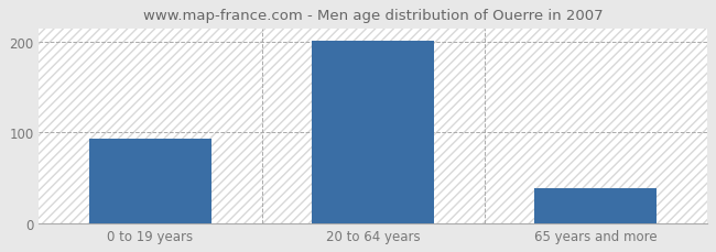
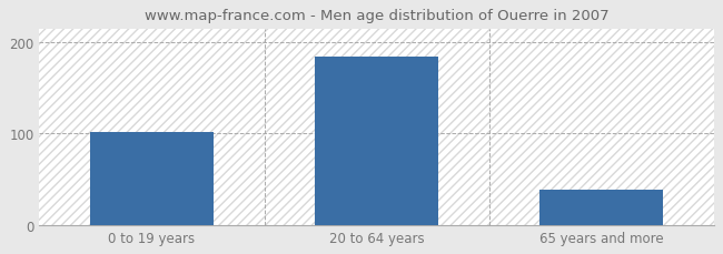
0 to 19 years: 93 -> 102
20 to 64 years: 201 -> 184
